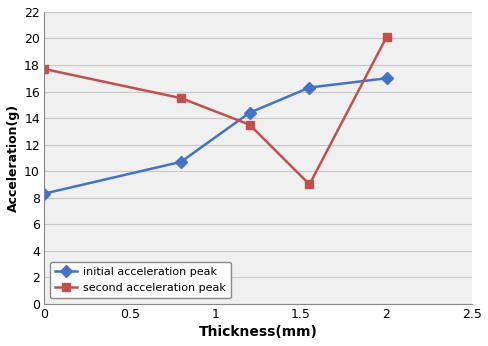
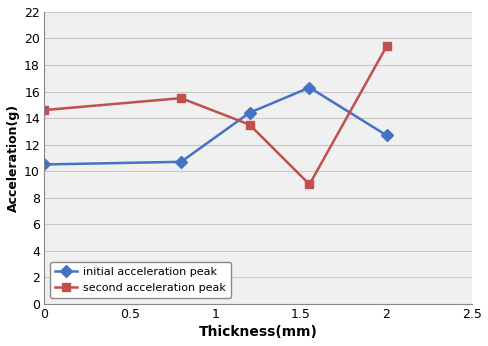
initial acceleration peak/0: 8.3 -> 10.5
second acceleration peak/0: 17.7 -> 14.6
initial acceleration peak/2: 17.0 -> 12.7
second acceleration peak/2: 20.1 -> 19.4
